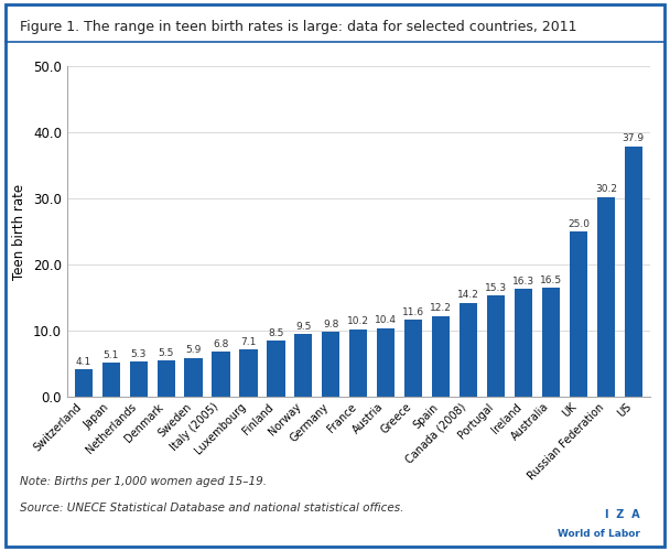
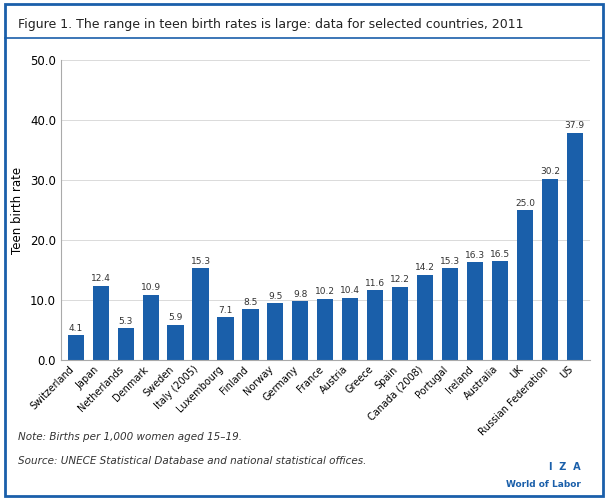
Japan: 5.1 -> 12.4
Denmark: 5.5 -> 10.9
Italy (2005): 6.8 -> 15.3
